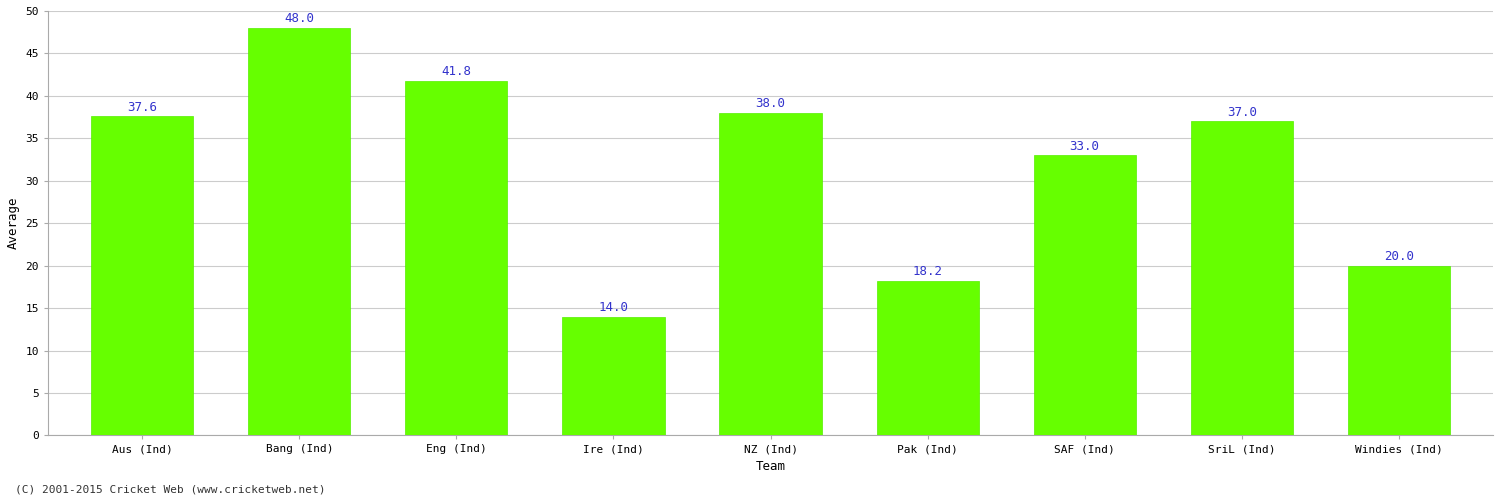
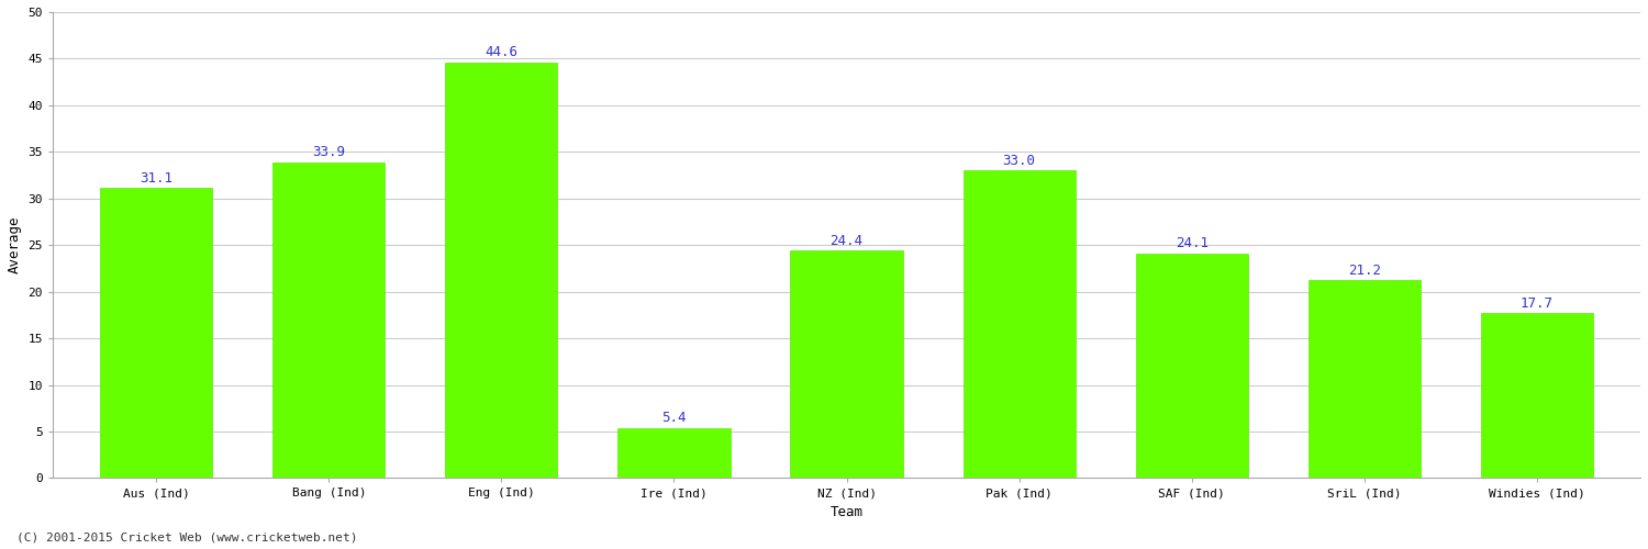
Aus (Ind): 37.6 -> 31.1
Bang (Ind): 48.0 -> 33.9
Eng (Ind): 41.8 -> 44.6
Ire (Ind): 14.0 -> 5.4
NZ (Ind): 38.0 -> 24.4
Pak (Ind): 18.2 -> 33.0
SAF (Ind): 33.0 -> 24.1
SriL (Ind): 37.0 -> 21.2
Windies (Ind): 20.0 -> 17.7
